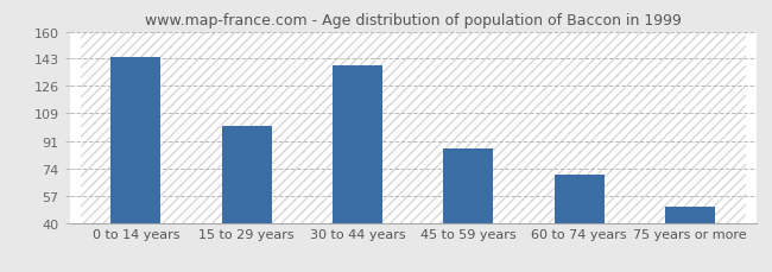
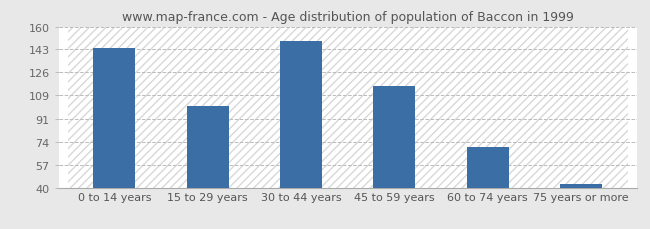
30 to 44 years: 139 -> 149
45 to 59 years: 87 -> 116
75 years or more: 50 -> 43
